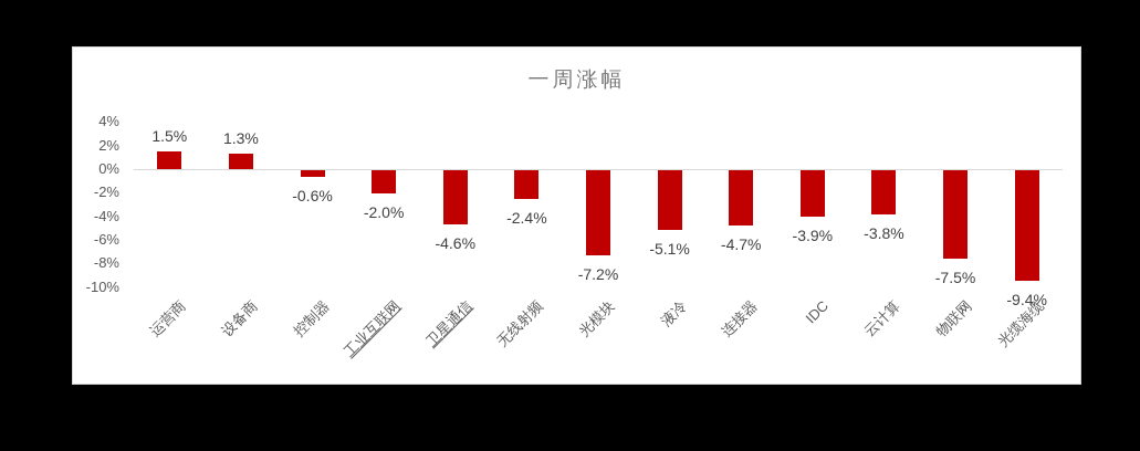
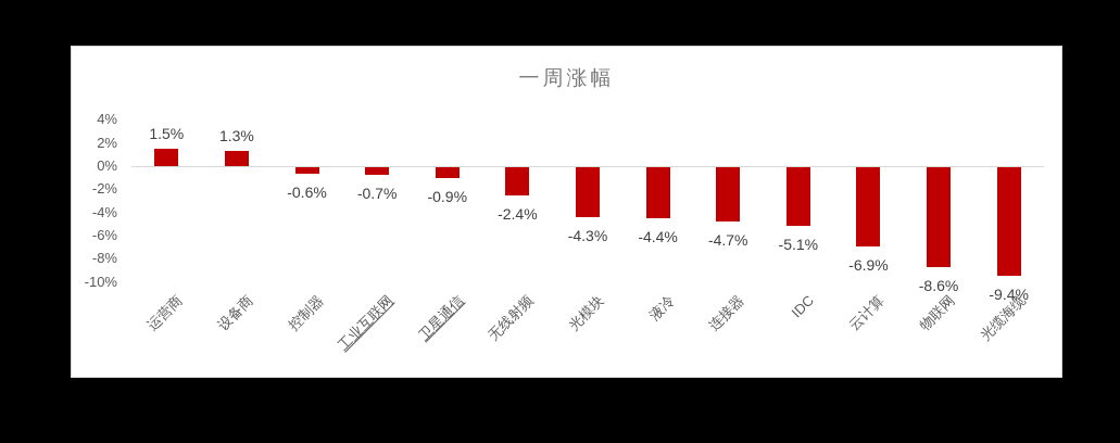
工业互联网: -2.0% -> -0.7%
卫星通信: -4.6% -> -0.9%
光模块: -7.2% -> -4.3%
液冷: -5.1% -> -4.4%
IDC: -3.9% -> -5.1%
云计算: -3.8% -> -6.9%
物联网: -7.5% -> -8.6%
